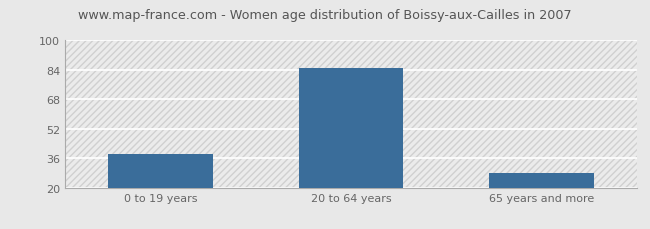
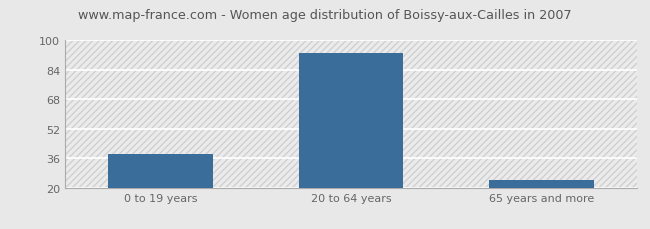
20 to 64 years: 85 -> 93
65 years and more: 28 -> 24
